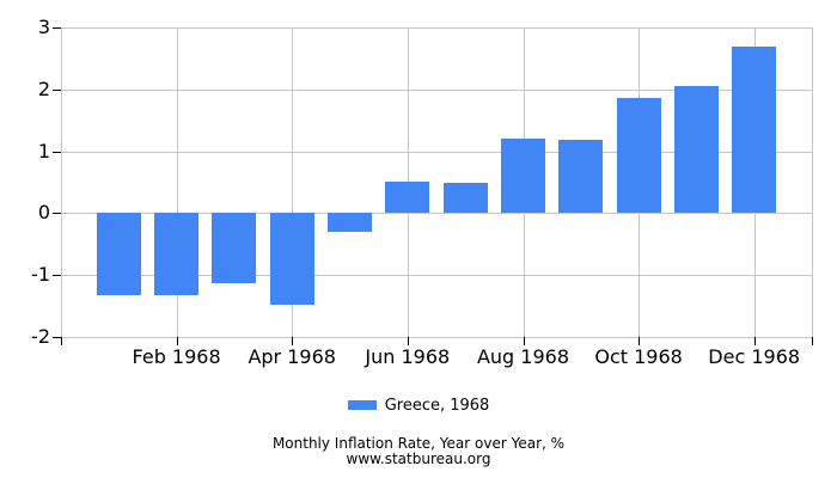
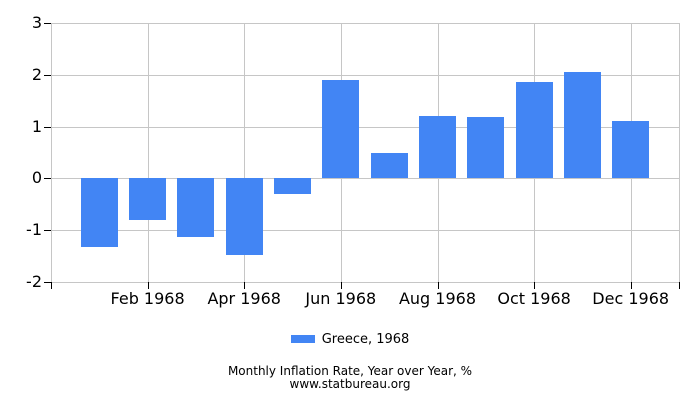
Feb 1968: -1.3 -> -0.8
Jun 1968: 0.5 -> 1.9
Dec 1968: 2.7 -> 1.1
